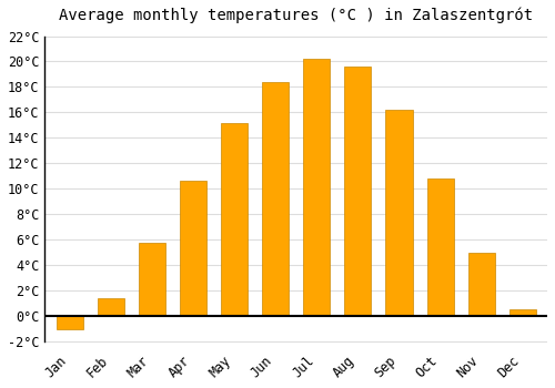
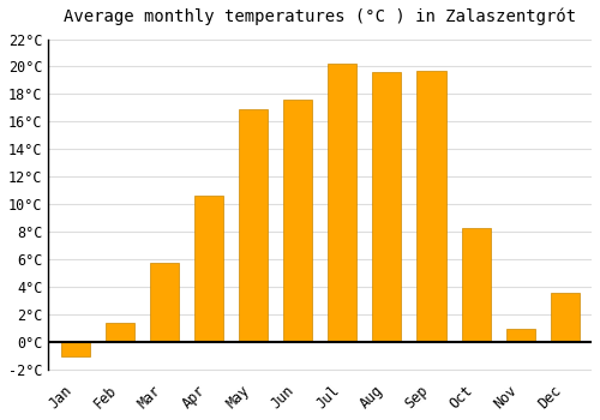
May: 15.2°C -> 16.9°C
Jun: 18.4°C -> 17.6°C
Sep: 16.2°C -> 19.7°C
Oct: 10.8°C -> 8.3°C
Nov: 5.0°C -> 1.0°C
Dec: 0.5°C -> 3.6°C
